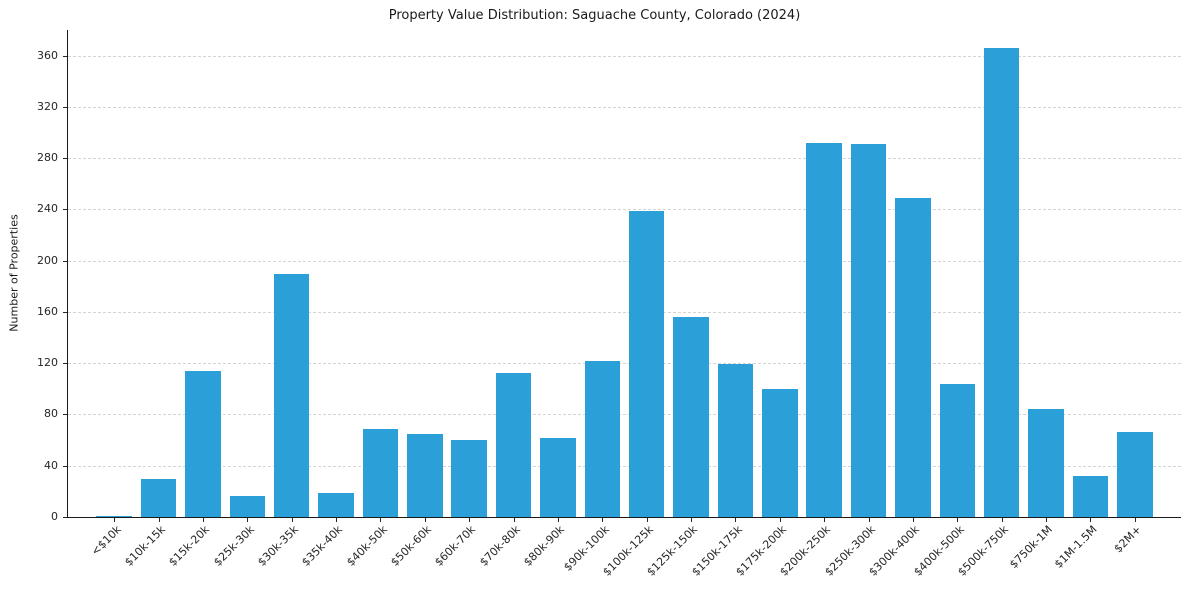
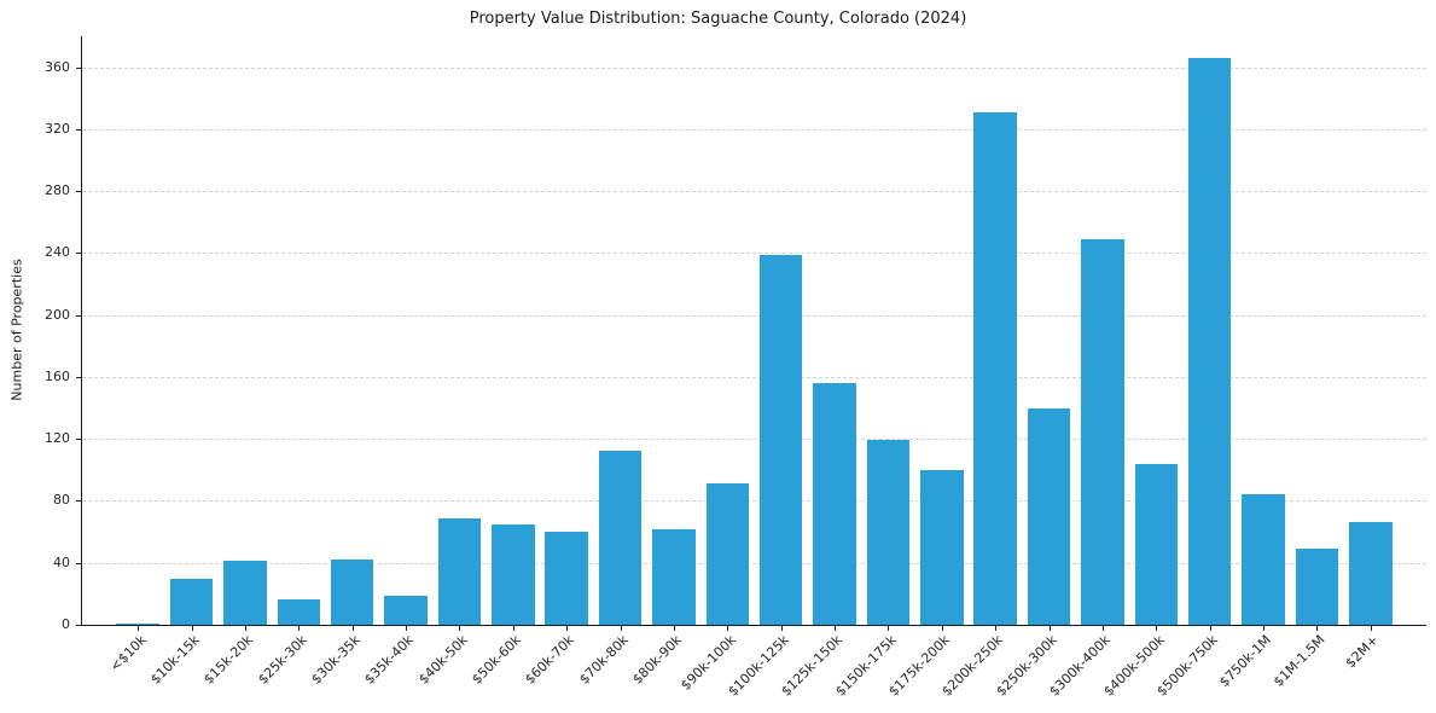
$15k-20k: 114 -> 41
$30k-35k: 190 -> 42
$90k-100k: 122 -> 91
$200k-250k: 292 -> 331
$250k-300k: 291 -> 140
$1M-1.5M: 32 -> 49
